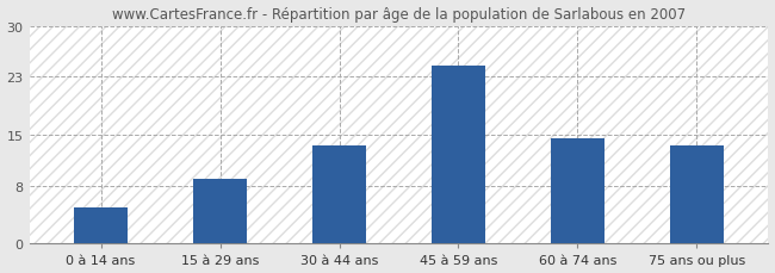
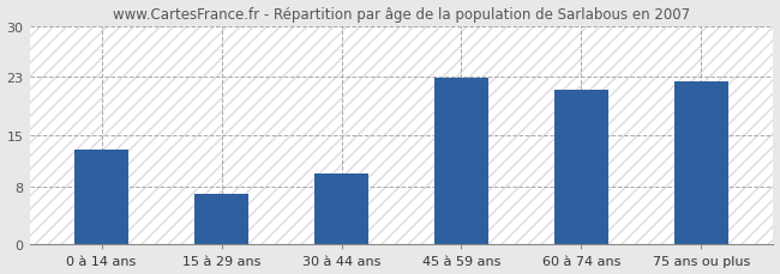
0 à 14 ans: 5.0 -> 13.0
15 à 29 ans: 9.0 -> 7.0
30 à 44 ans: 13.5 -> 9.8
45 à 59 ans: 24.5 -> 22.8
60 à 74 ans: 14.5 -> 21.2
75 ans ou plus: 13.5 -> 22.4
